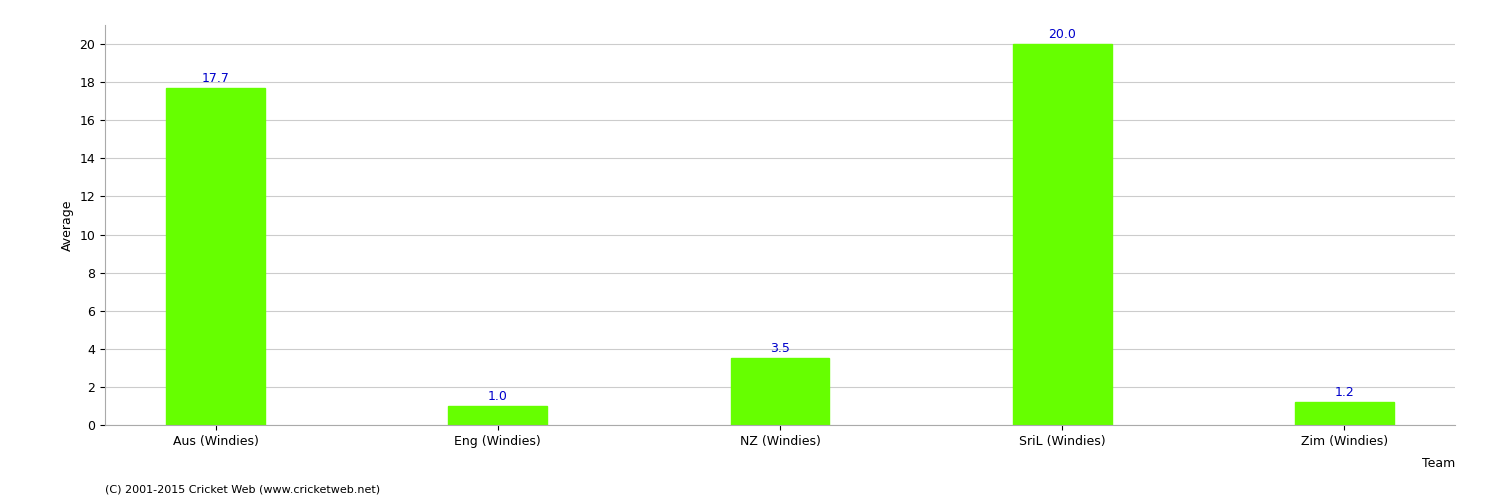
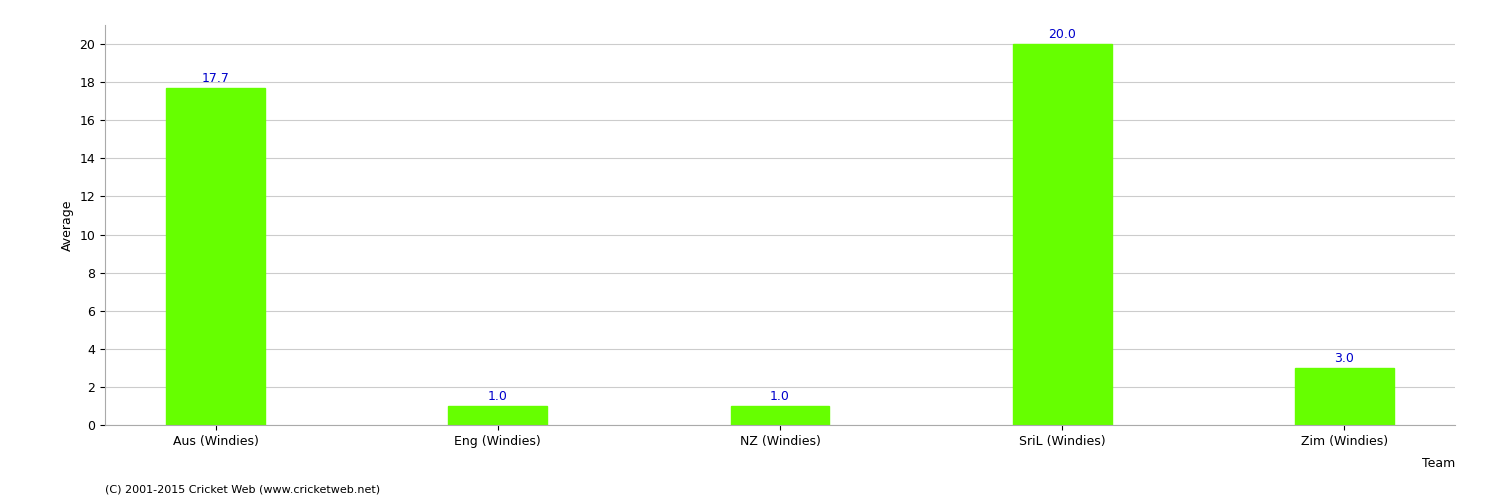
NZ (Windies): 3.5 -> 1.0
Zim (Windies): 1.2 -> 3.0
